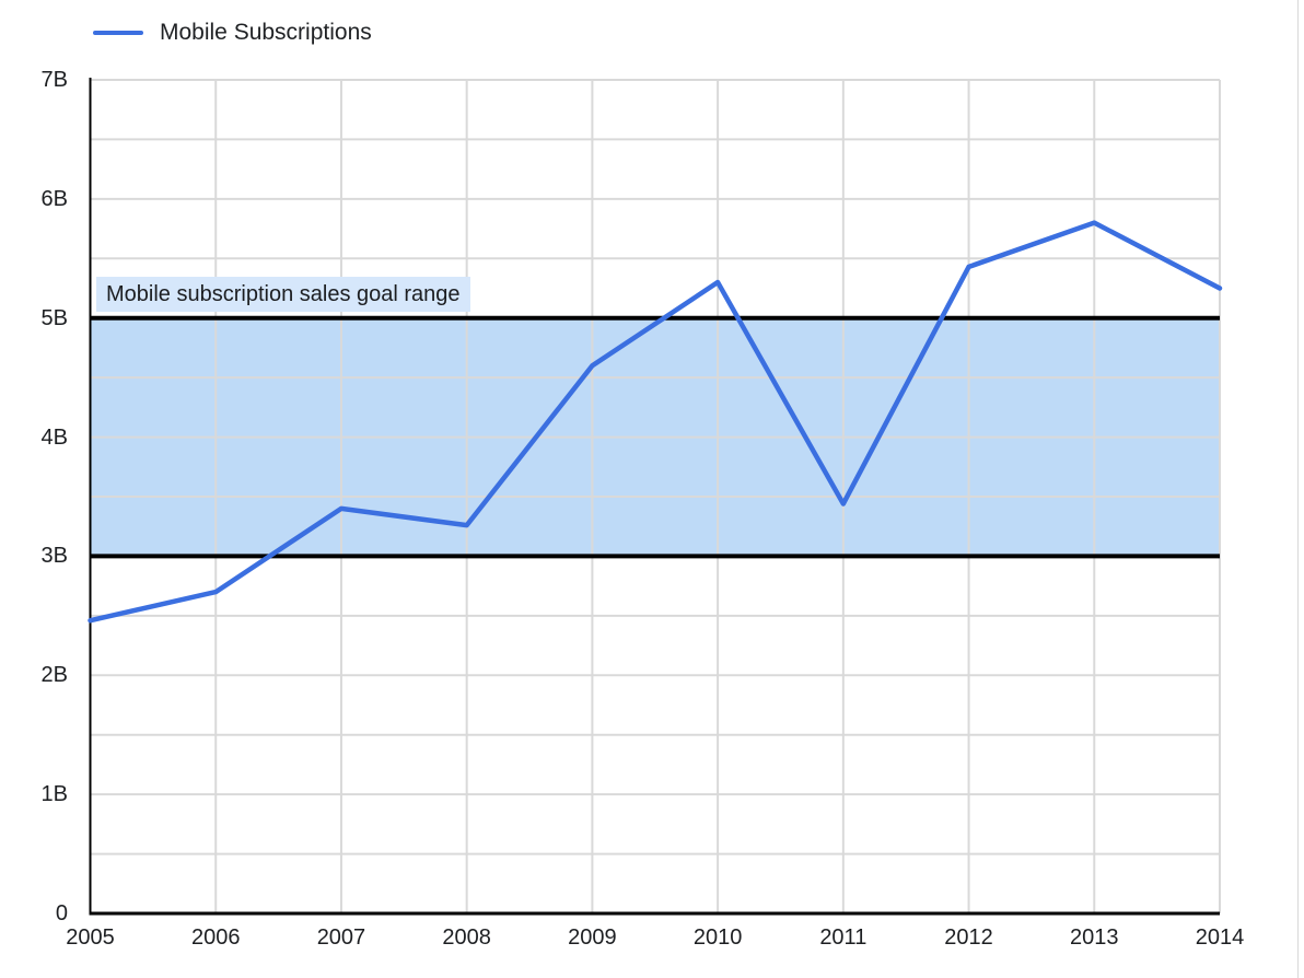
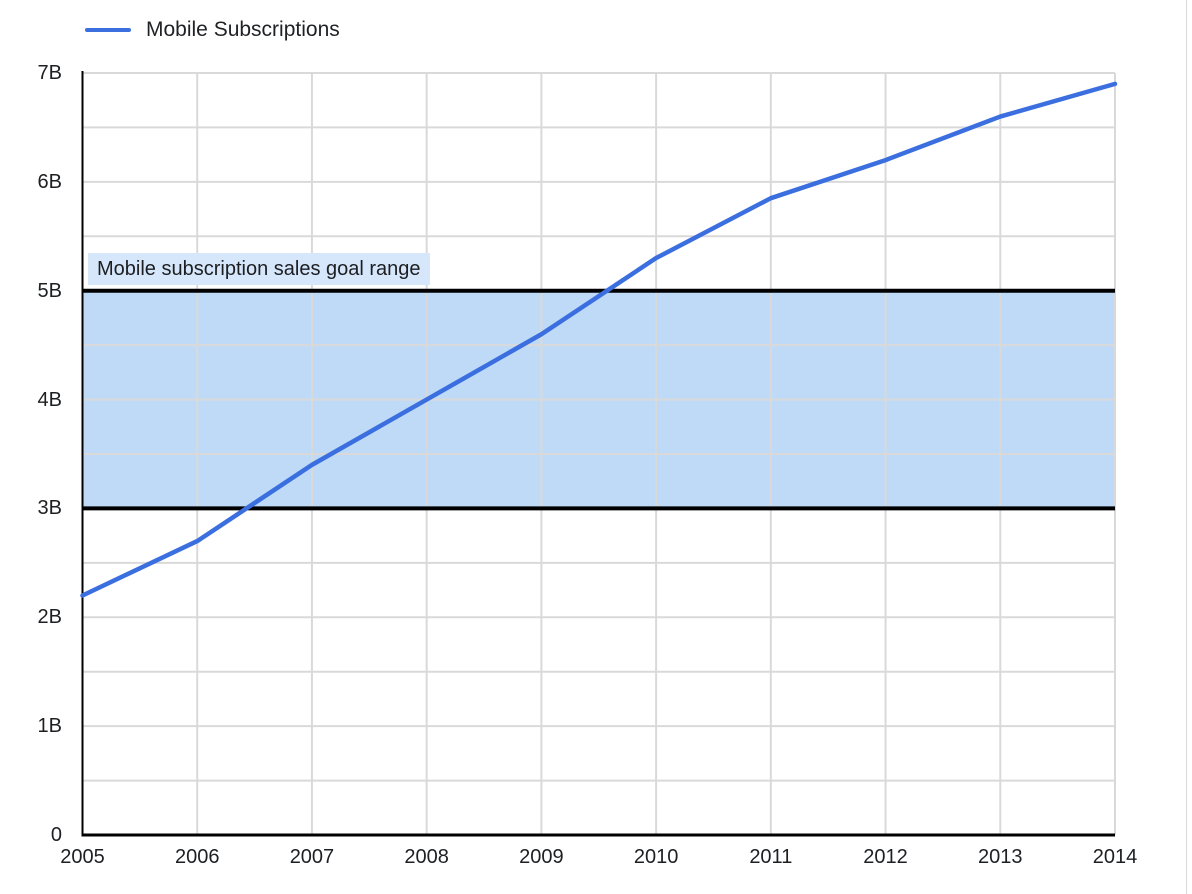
2005: 2.46B -> 2.20B
2008: 3.26B -> 4.00B
2011: 3.44B -> 5.85B
2012: 5.43B -> 6.20B
2013: 5.80B -> 6.60B
2014: 5.25B -> 6.90B
